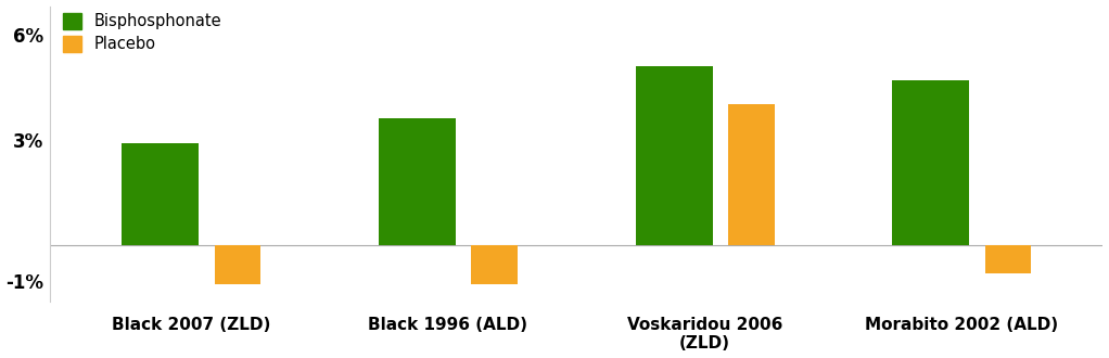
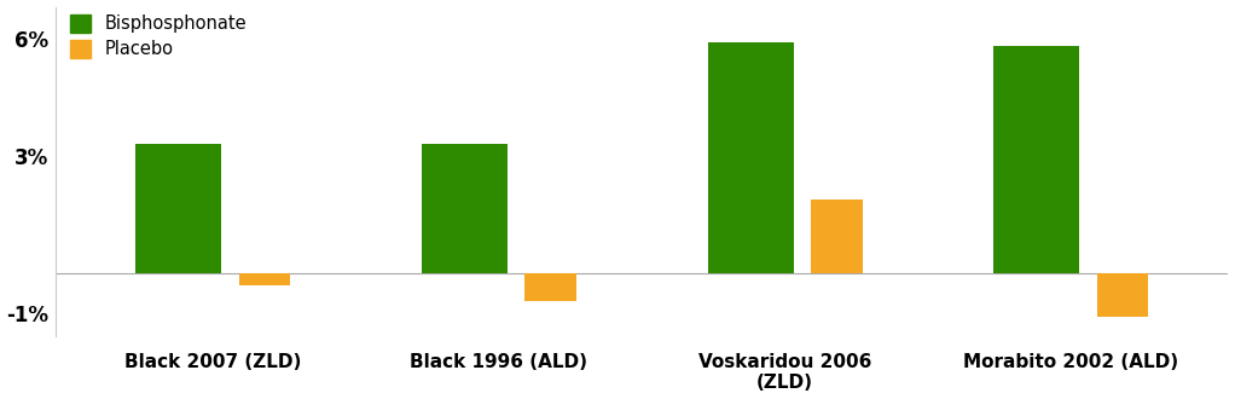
Bisphosphonate/Black 2007 (ZLD): 2.9% -> 3.3%
Placebo/Black 2007 (ZLD): -1.1% -> -0.3%
Bisphosphonate/Black 1996 (ALD): 3.6% -> 3.3%
Placebo/Black 1996 (ALD): -1.1% -> -0.7%
Bisphosphonate/Voskaridou 2006 (ZLD): 5.1% -> 5.9%
Placebo/Voskaridou 2006 (ZLD): 4.0% -> 1.9%
Bisphosphonate/Morabito 2002 (ALD): 4.7% -> 5.8%
Placebo/Morabito 2002 (ALD): -0.8% -> -1.1%
